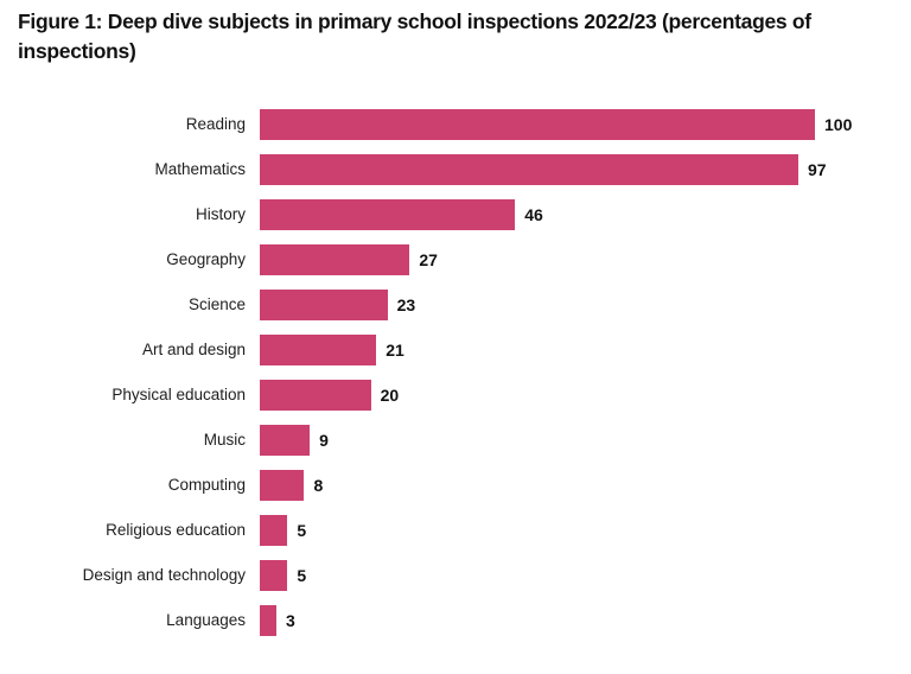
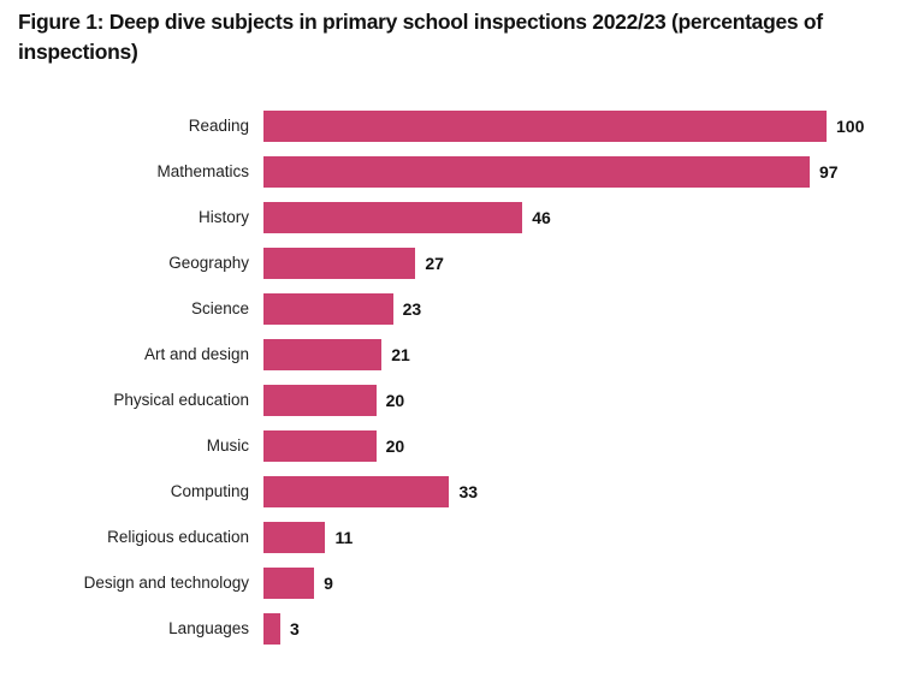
Music: 9 -> 20
Computing: 8 -> 33
Religious education: 5 -> 11
Design and technology: 5 -> 9
